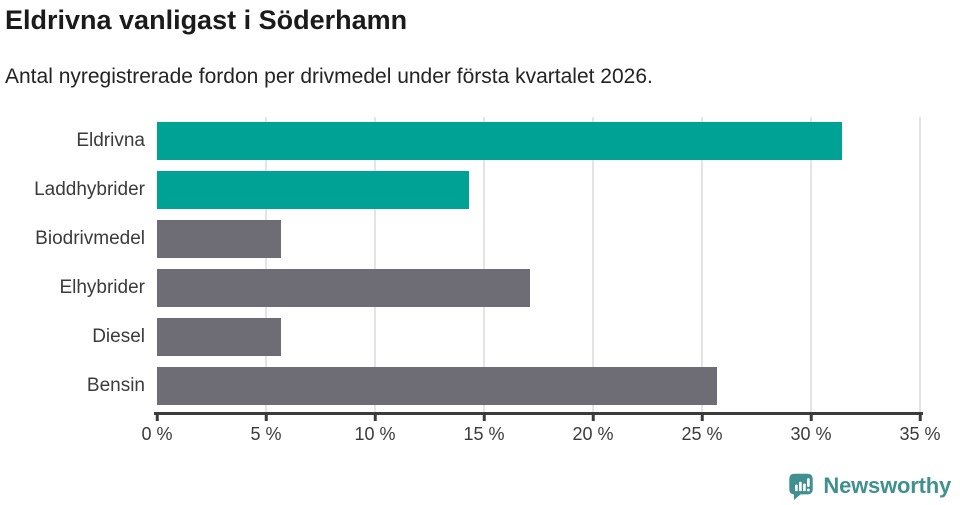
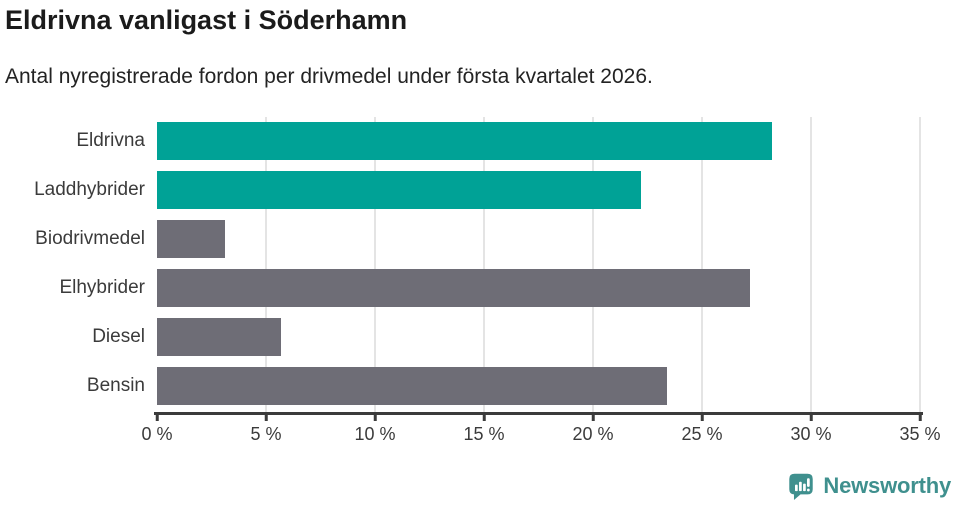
Eldrivna: 31.4% -> 28.2%
Laddhybrider: 14.3% -> 22.2%
Biodrivmedel: 5.7% -> 3.1%
Elhybrider: 17.1% -> 27.2%
Bensin: 25.7% -> 23.4%
